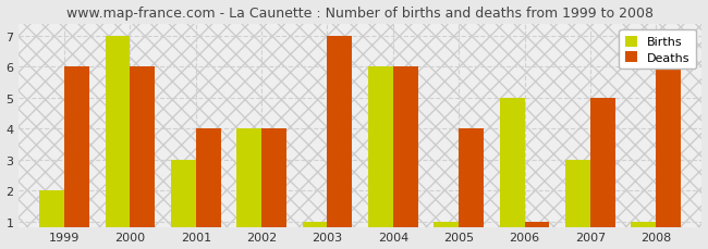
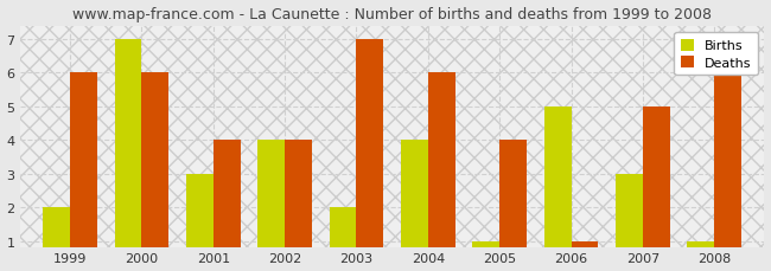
Births/2003: 1 -> 2
Births/2004: 6 -> 4
